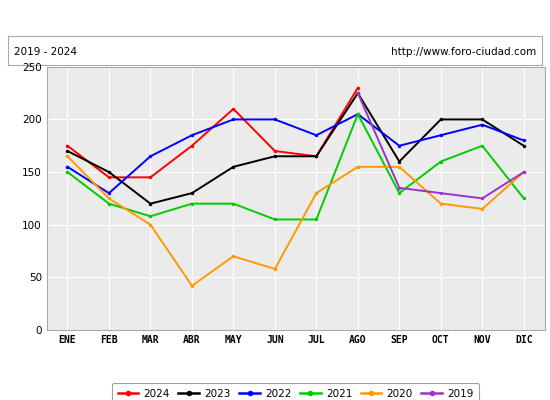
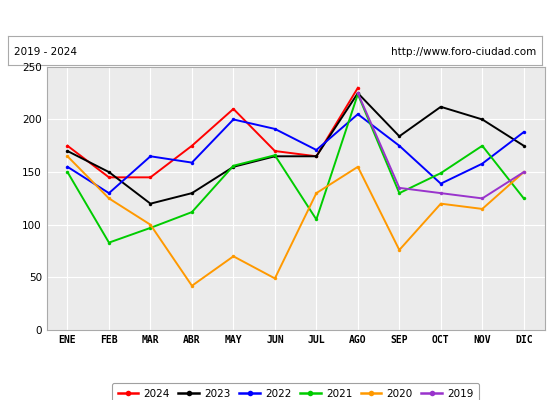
2021/FEB: 120 -> 83
2021/MAR: 108 -> 97
2022/ABR: 185 -> 159
2021/ABR: 120 -> 112
2021/MAY: 120 -> 156
2022/JUN: 200 -> 191
2021/JUN: 105 -> 166
2020/JUN: 58 -> 49
2022/JUL: 185 -> 171
2021/AGO: 205 -> 224
2023/SEP: 160 -> 184
2020/SEP: 155 -> 76
2023/OCT: 200 -> 212
2022/OCT: 185 -> 139
2021/OCT: 160 -> 149
2022/NOV: 195 -> 158
2022/DIC: 180 -> 188
